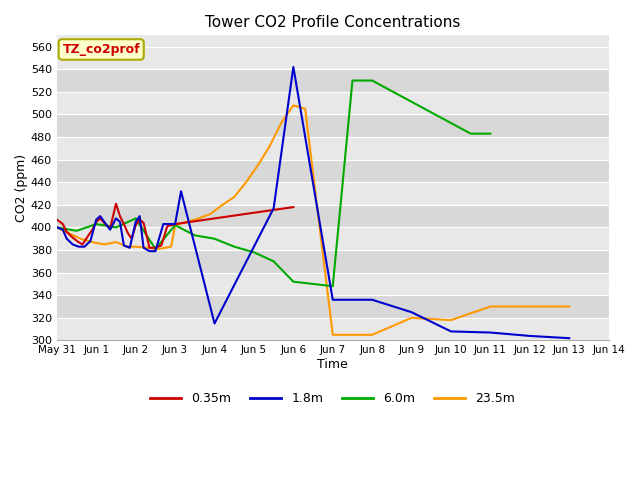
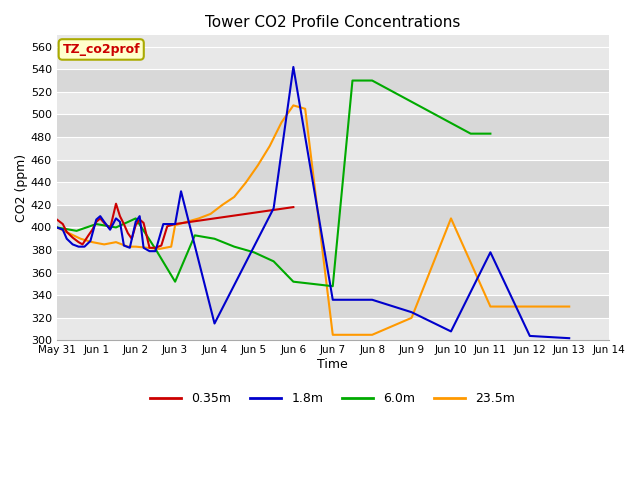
6.0m/Jun 3: 402 -> 352
23.5m/Jun 10: 318 -> 408
1.8m/Jun 11: 307 -> 378
